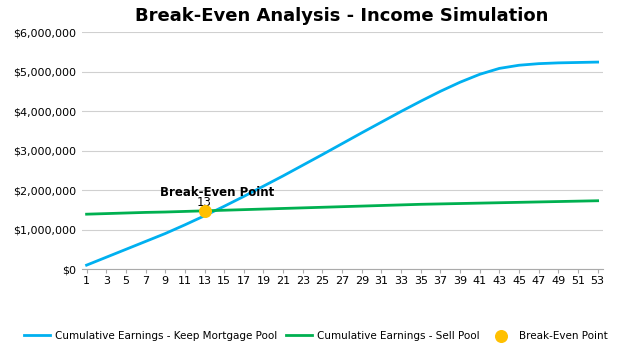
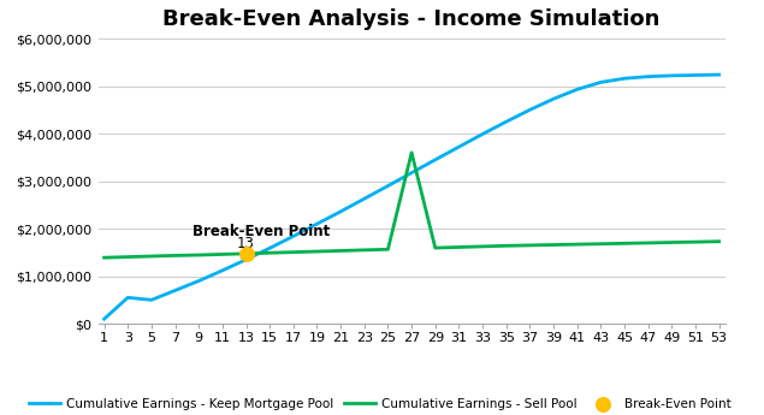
Cumulative Earnings - Keep Mortgage Pool/3: $300,000 -> $550,000
Cumulative Earnings - Sell Pool/27: $1,580,000 -> $3,600,000
